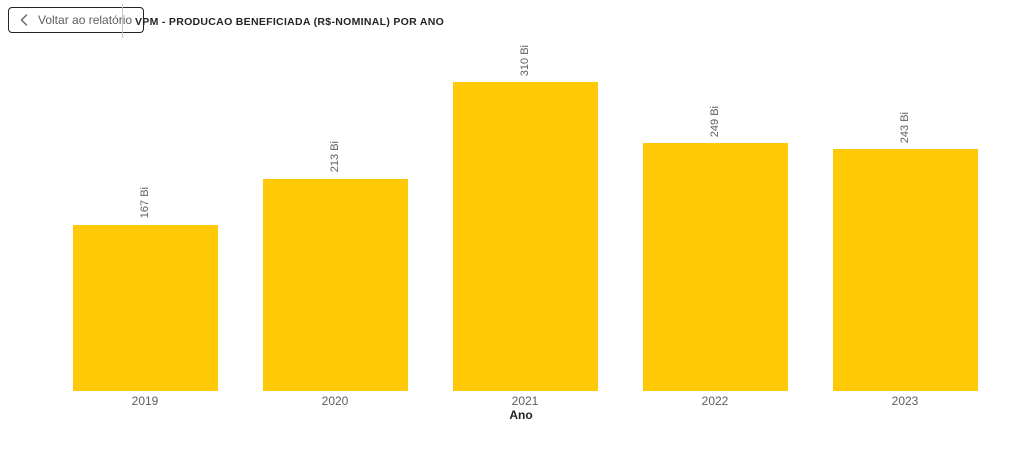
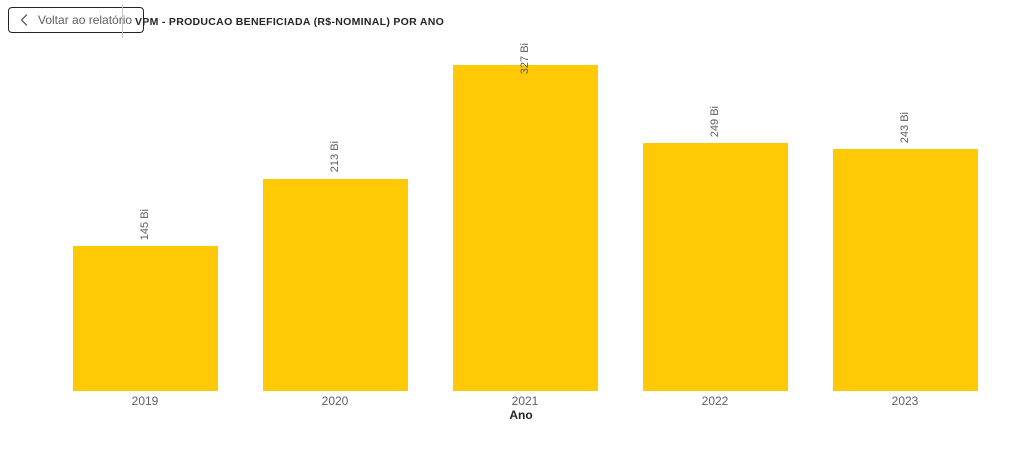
2019: 167 -> 145
2021: 310 -> 327
